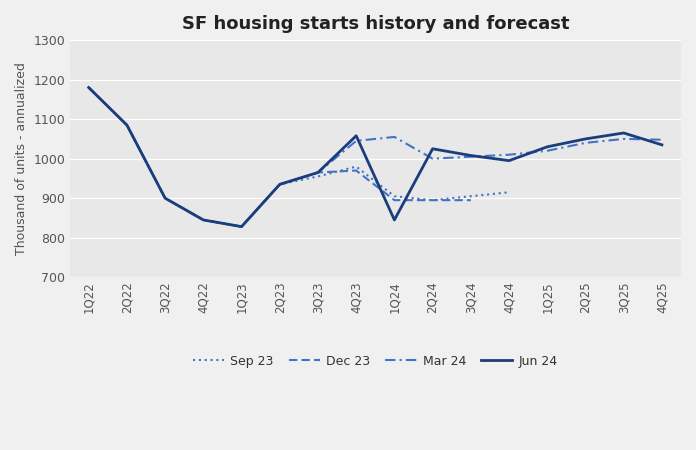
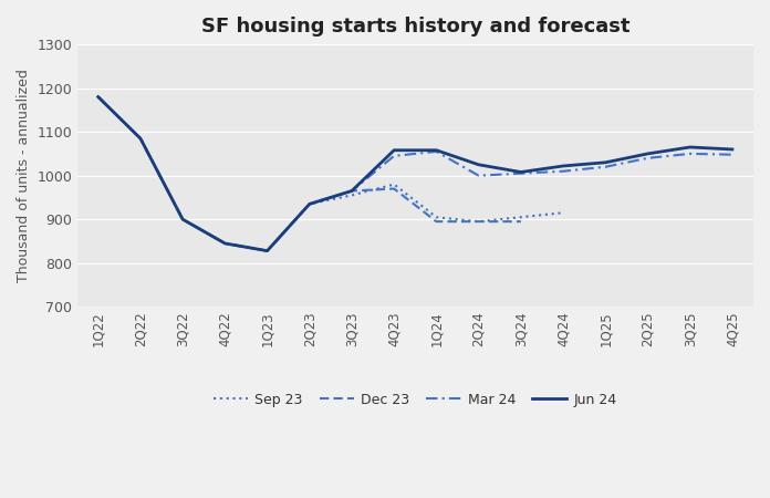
Jun 24/1Q24: 845 -> 1058
Jun 24/4Q24: 995 -> 1022
Jun 24/4Q25: 1035 -> 1060
